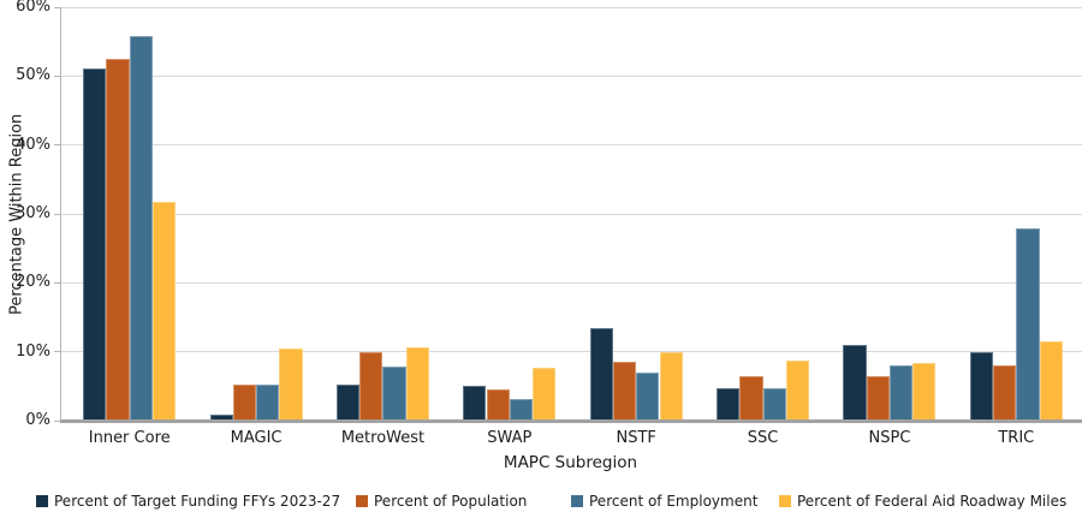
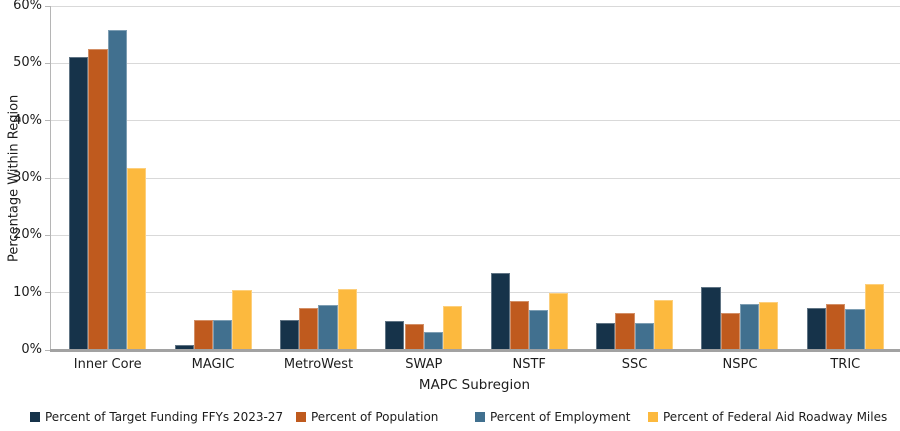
Percent of Population/MetroWest: 10% -> 7%
Percent of Target Funding FFYs 2023-27/TRIC: 10% -> 7%
Percent of Employment/TRIC: 28% -> 7%
